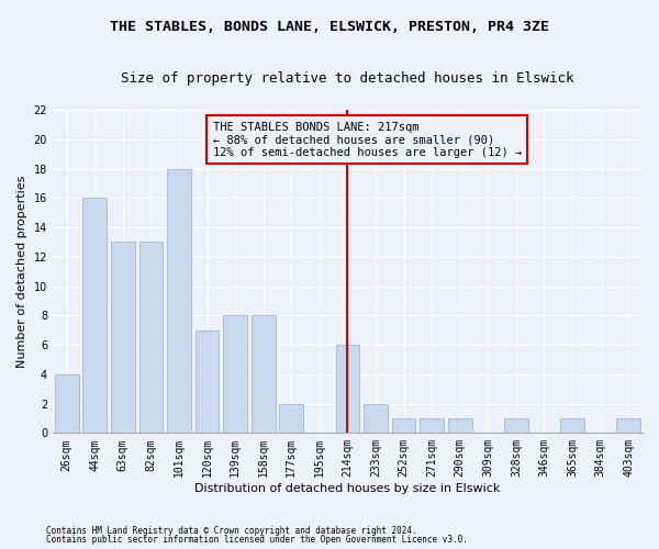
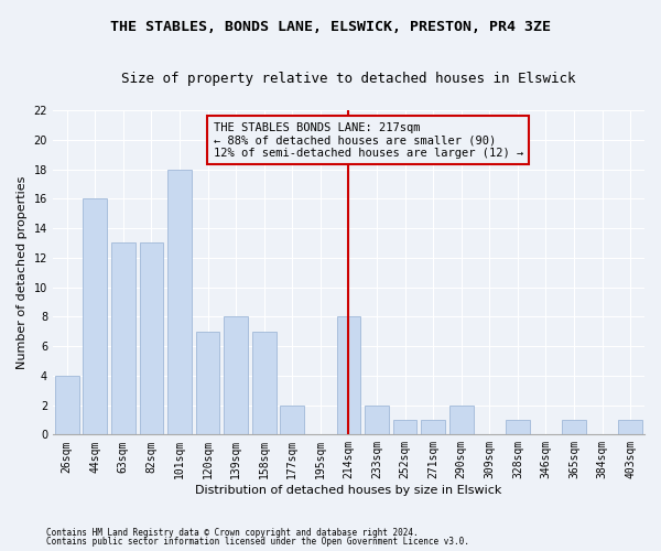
158sqm: 8 -> 7
214sqm: 6 -> 8
290sqm: 1 -> 2
